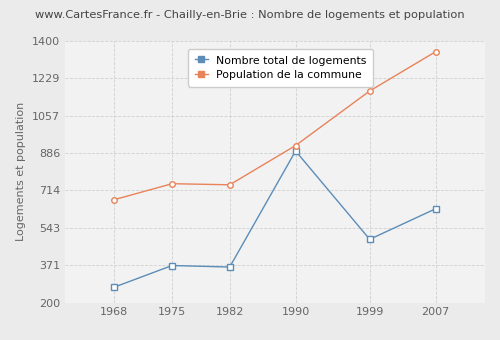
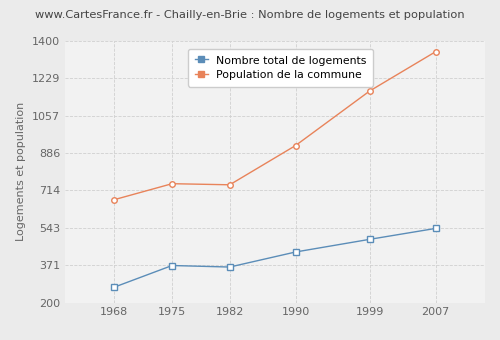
Nombre total de logements/1990: 895 -> 432
Nombre total de logements/2007: 630 -> 540
